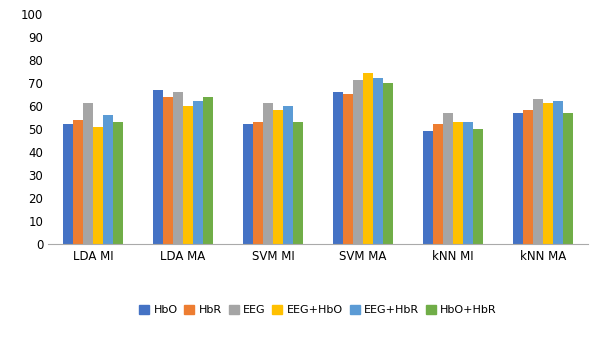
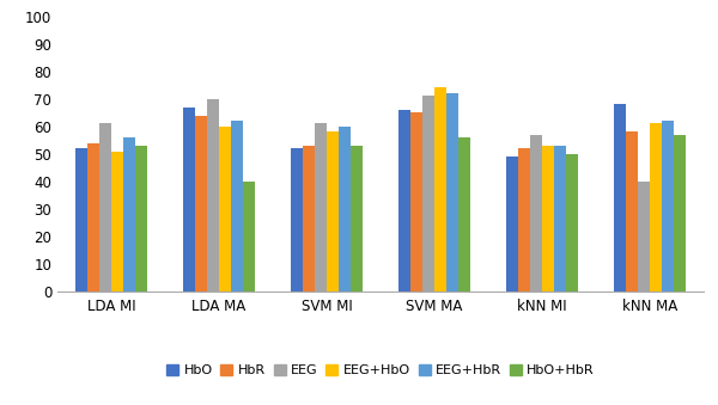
EEG/LDA MA: 66 -> 70
HbO+HbR/LDA MA: 64 -> 40
HbO+HbR/SVM MA: 70 -> 56
HbO/kNN MA: 57 -> 68
EEG/kNN MA: 63 -> 40
